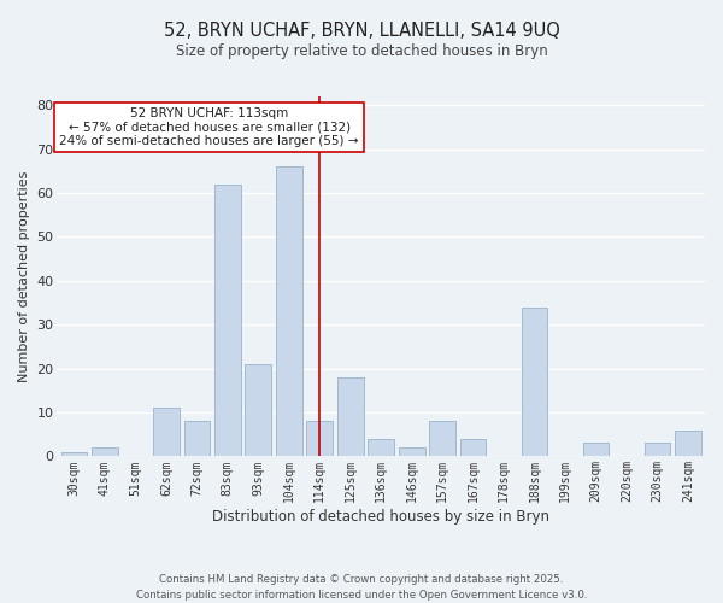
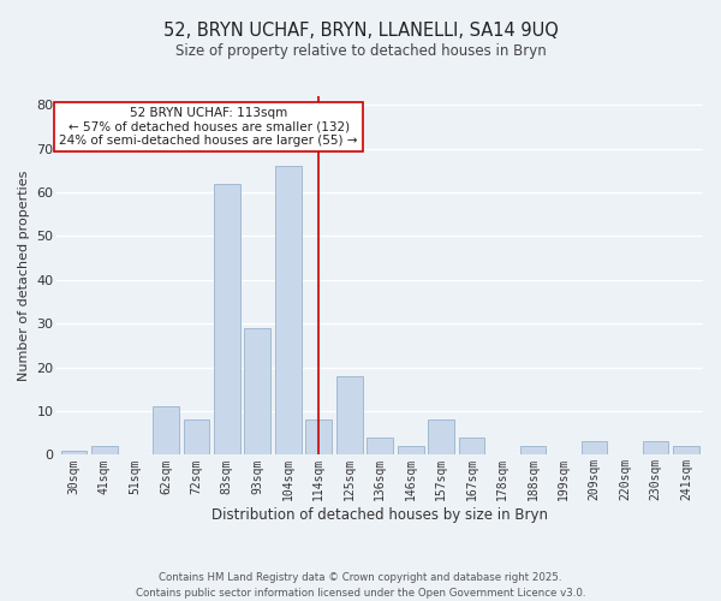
93sqm: 21 -> 29
188sqm: 34 -> 2
241sqm: 6 -> 2
